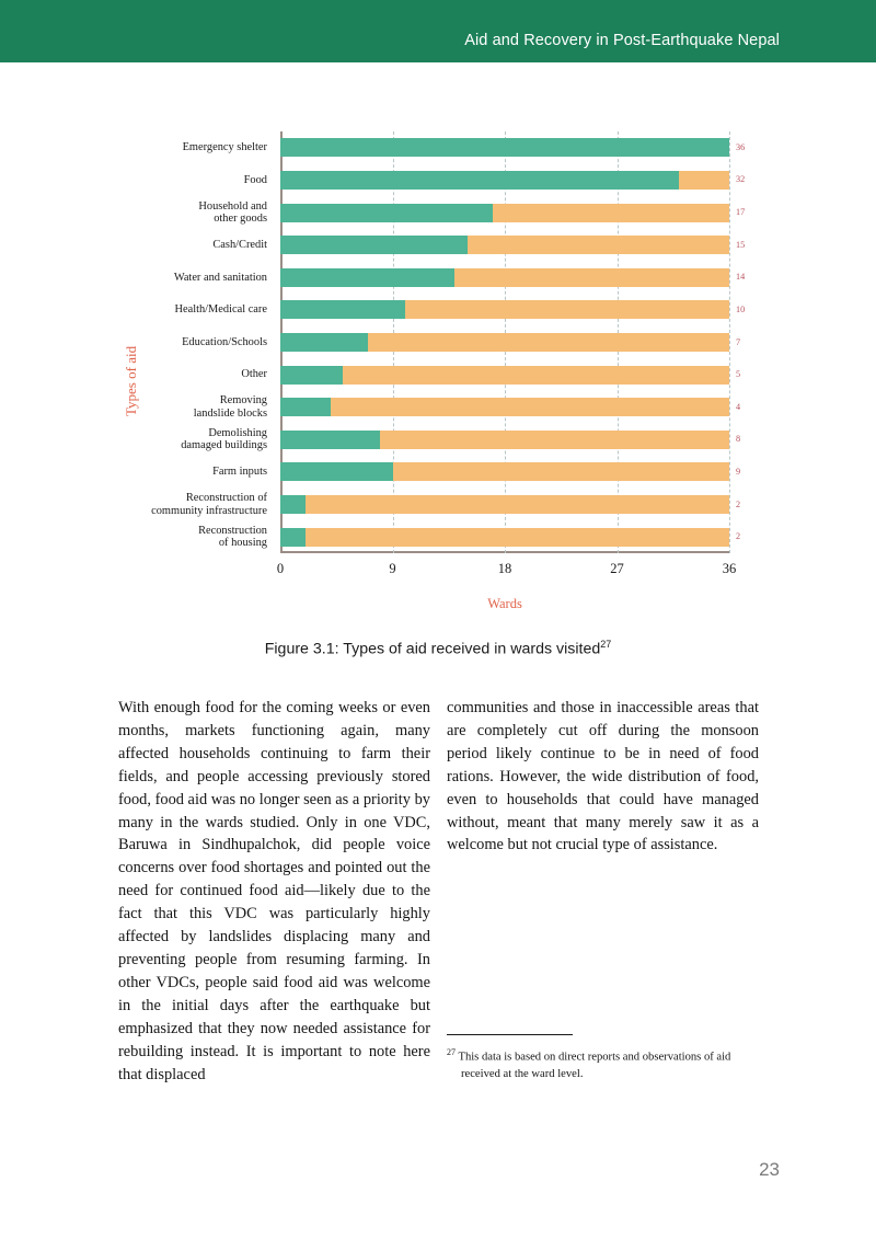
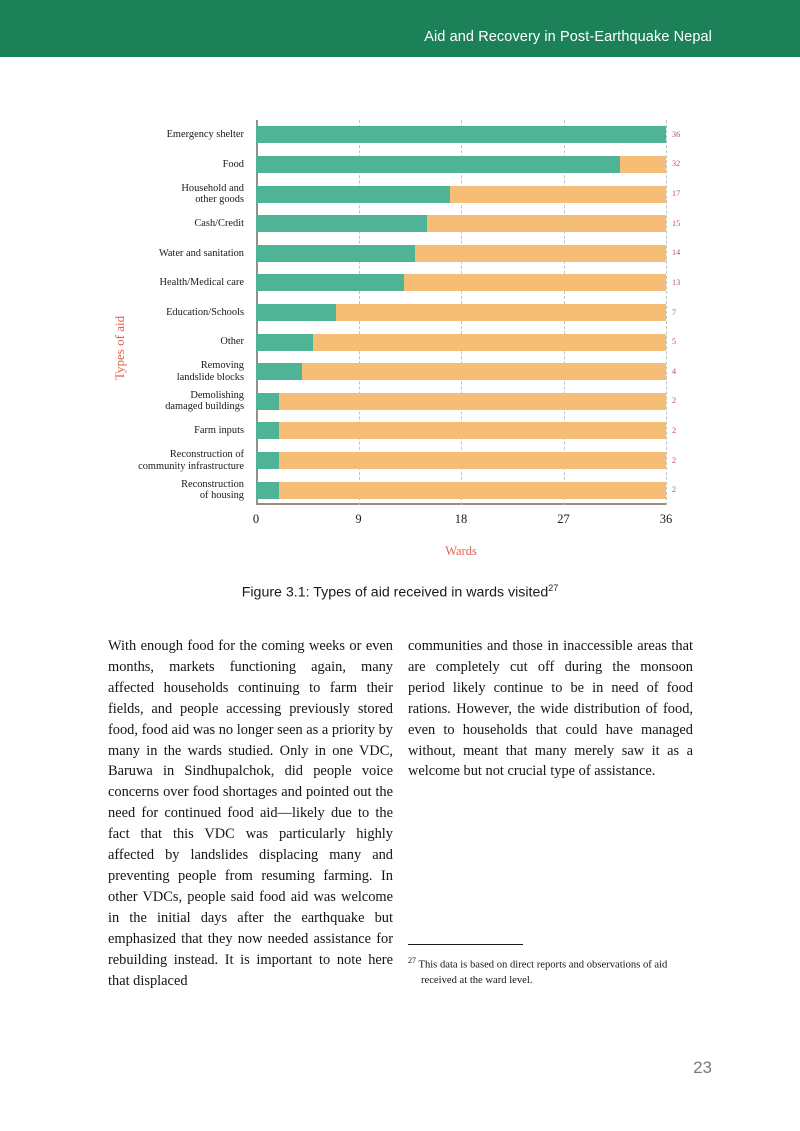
Health/Medical care: 10 -> 13
Demolishing damaged buildings: 8 -> 2
Farm inputs: 9 -> 2
